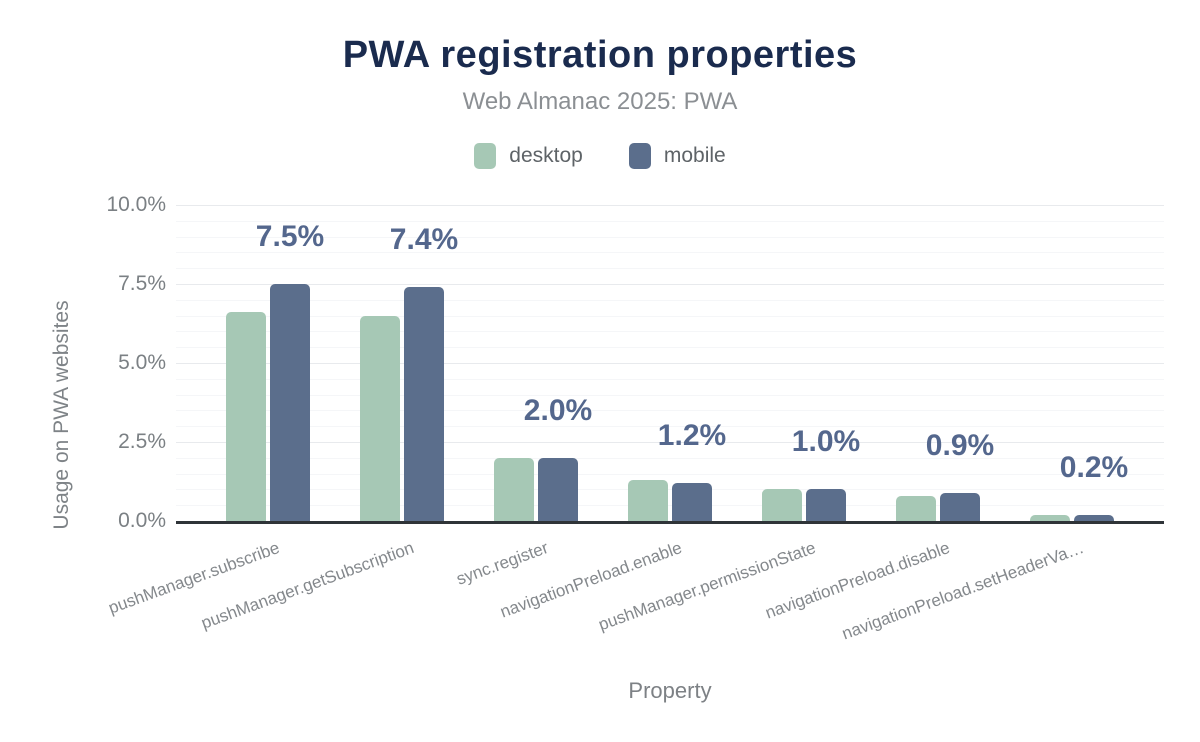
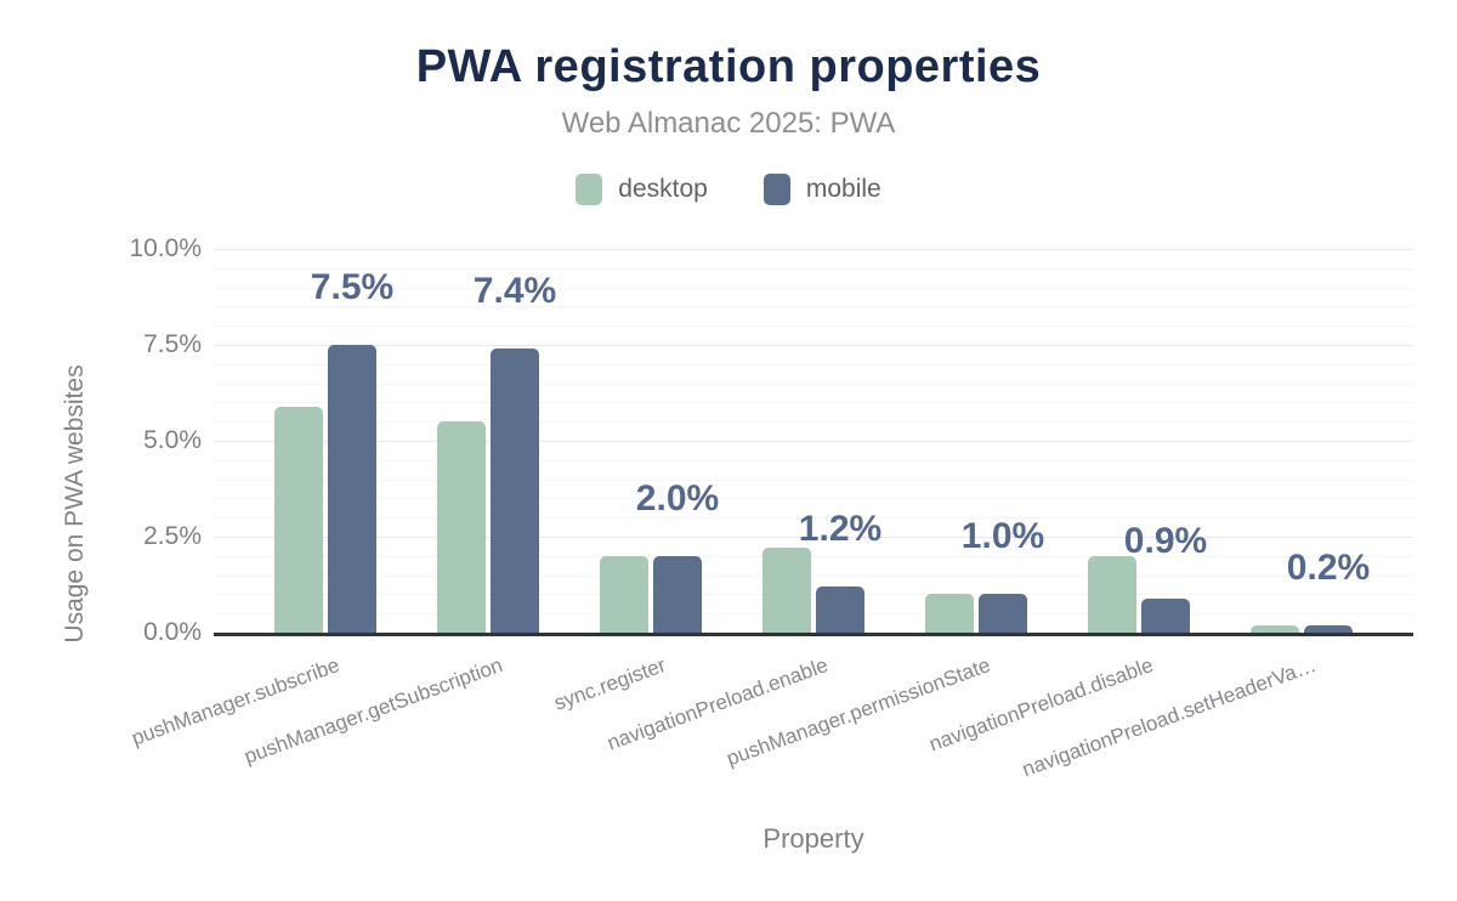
desktop/pushManager.subscribe: 6.6% -> 5.9%
desktop/pushManager.getSubscription: 6.5% -> 5.5%
desktop/navigationPreload.enable: 1.3% -> 2.2%
desktop/navigationPreload.disable: 0.8% -> 2.0%
